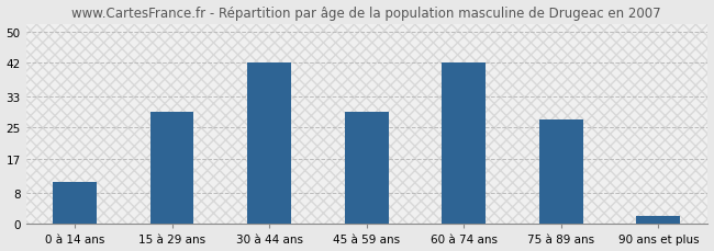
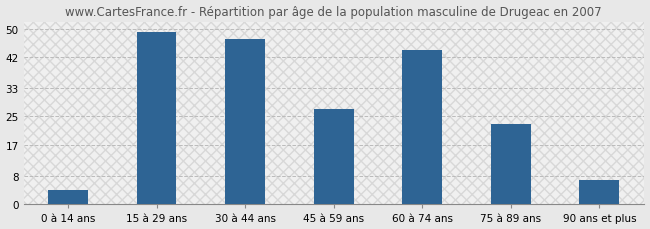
0 à 14 ans: 11 -> 4
15 à 29 ans: 29 -> 49
30 à 44 ans: 42 -> 47
45 à 59 ans: 29 -> 27
60 à 74 ans: 42 -> 44
75 à 89 ans: 27 -> 23
90 ans et plus: 2 -> 7
